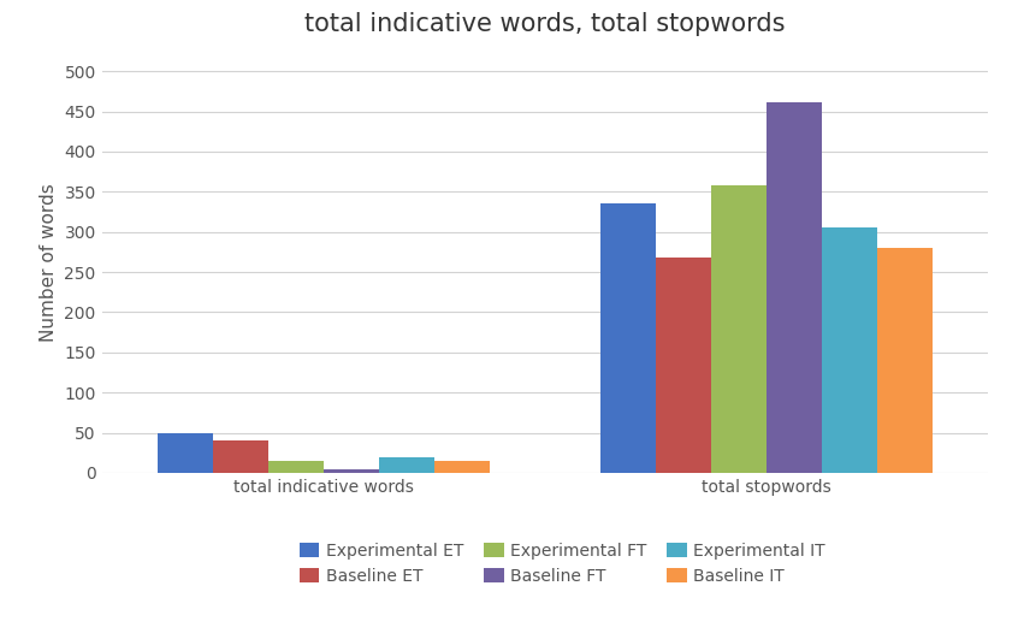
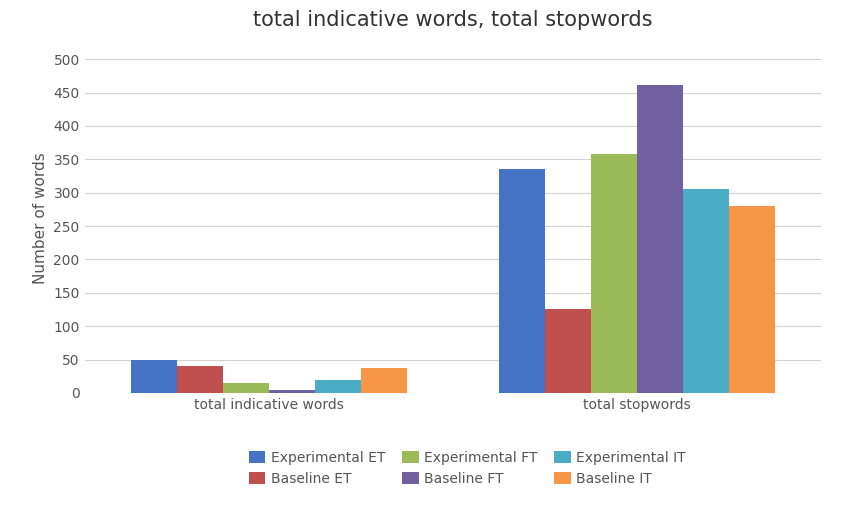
Baseline IT/total indicative words: 15 -> 38
Baseline ET/total stopwords: 268 -> 126
